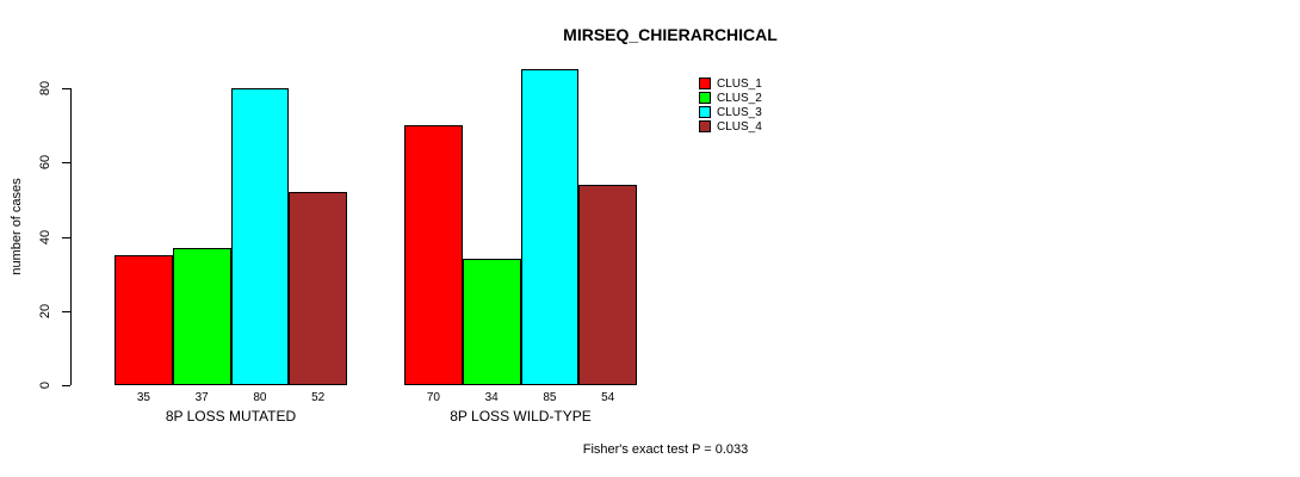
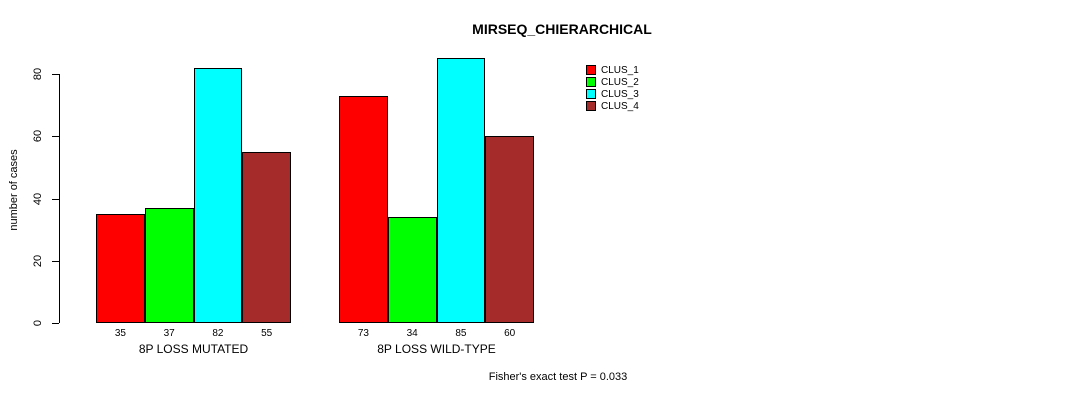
CLUS_3/8P LOSS MUTATED: 80 -> 82
CLUS_4/8P LOSS MUTATED: 52 -> 55
CLUS_1/8P LOSS WILD-TYPE: 70 -> 73
CLUS_4/8P LOSS WILD-TYPE: 54 -> 60
